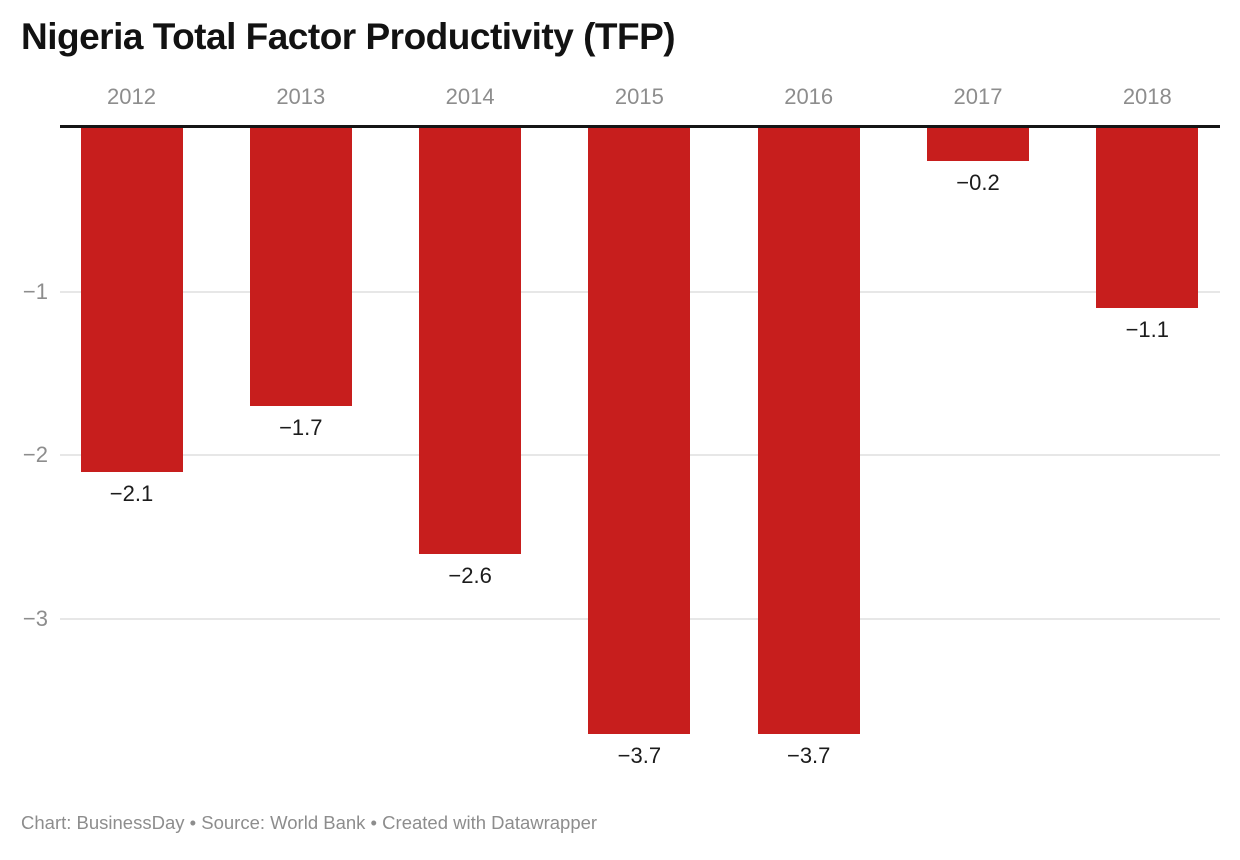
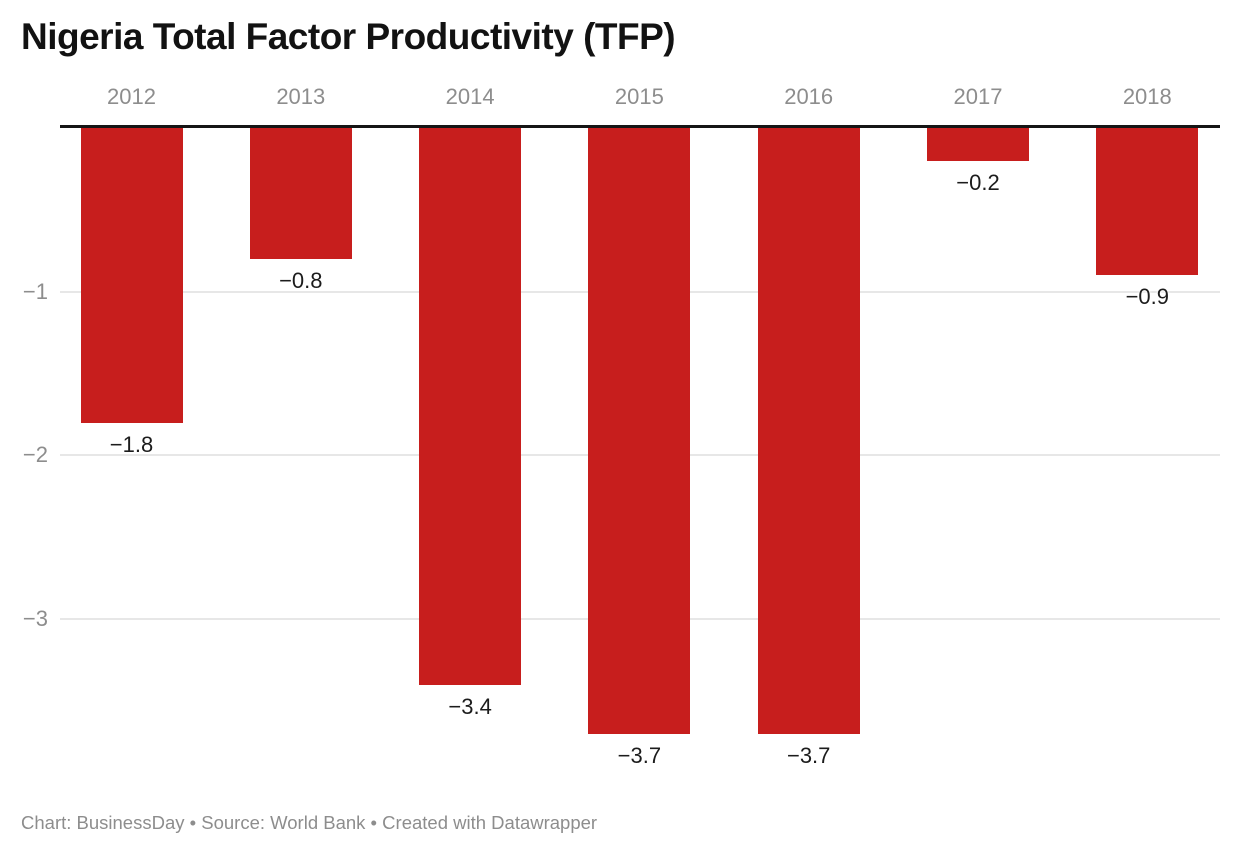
2012: −2.1 -> −1.8
2013: −1.7 -> −0.8
2014: −2.6 -> −3.4
2018: −1.1 -> −0.9
